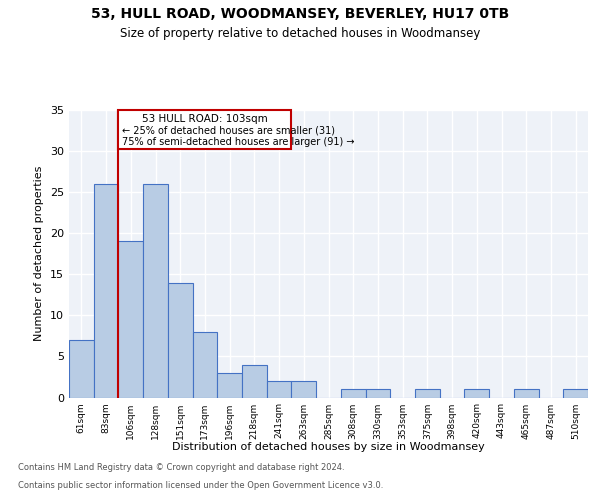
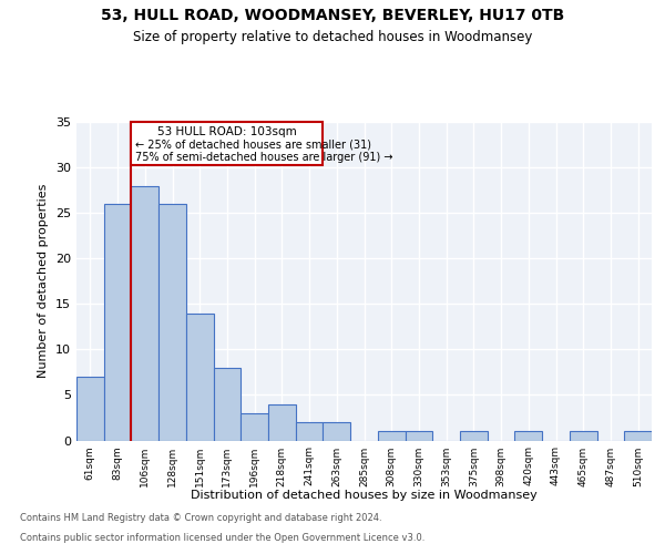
106sqm: 19 -> 28
